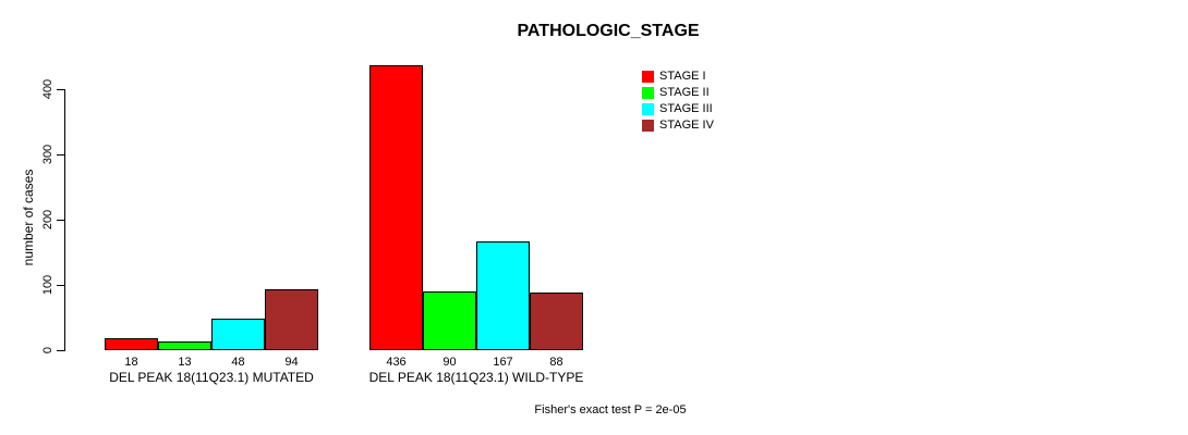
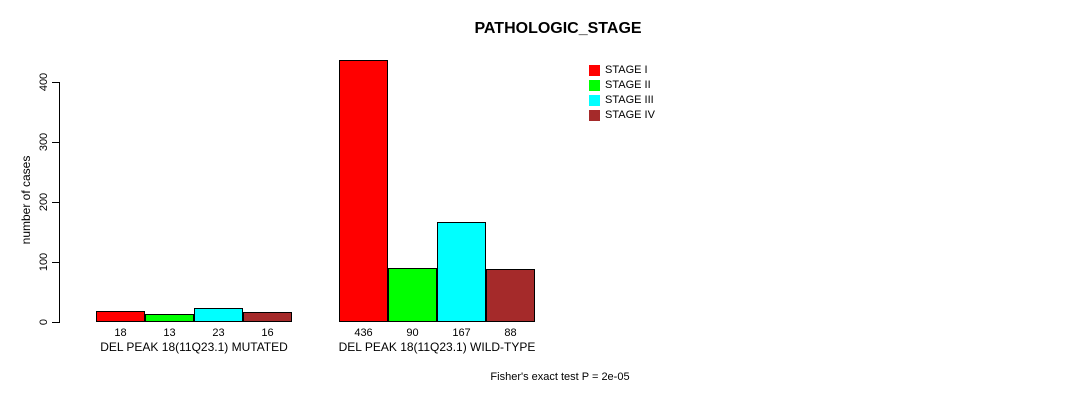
STAGE III/DEL PEAK 18(11Q23.1) MUTATED: 48 -> 23
STAGE IV/DEL PEAK 18(11Q23.1) MUTATED: 94 -> 16
